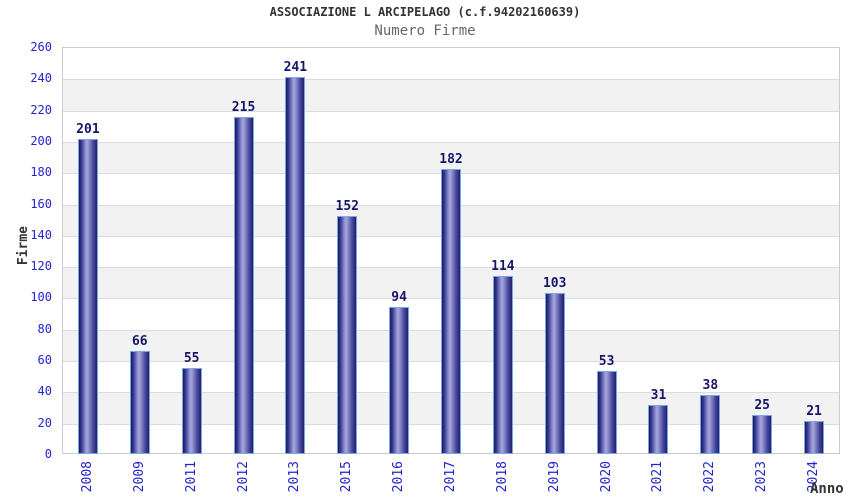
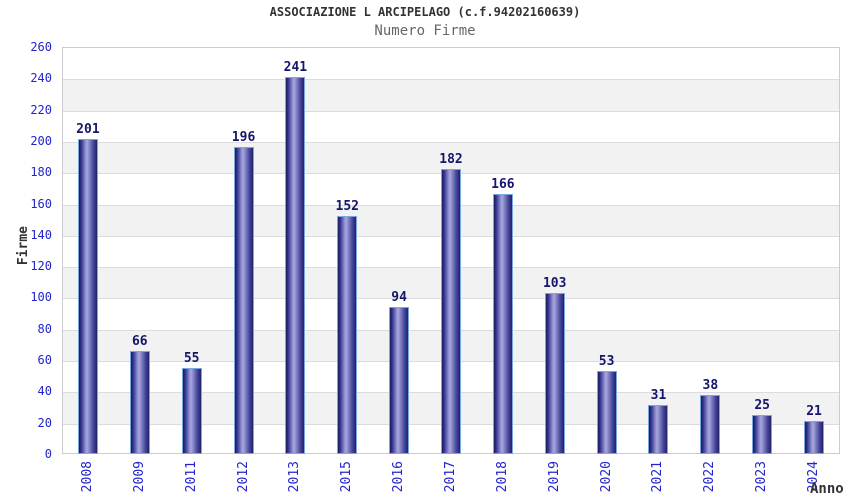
2012: 215 -> 196
2018: 114 -> 166
